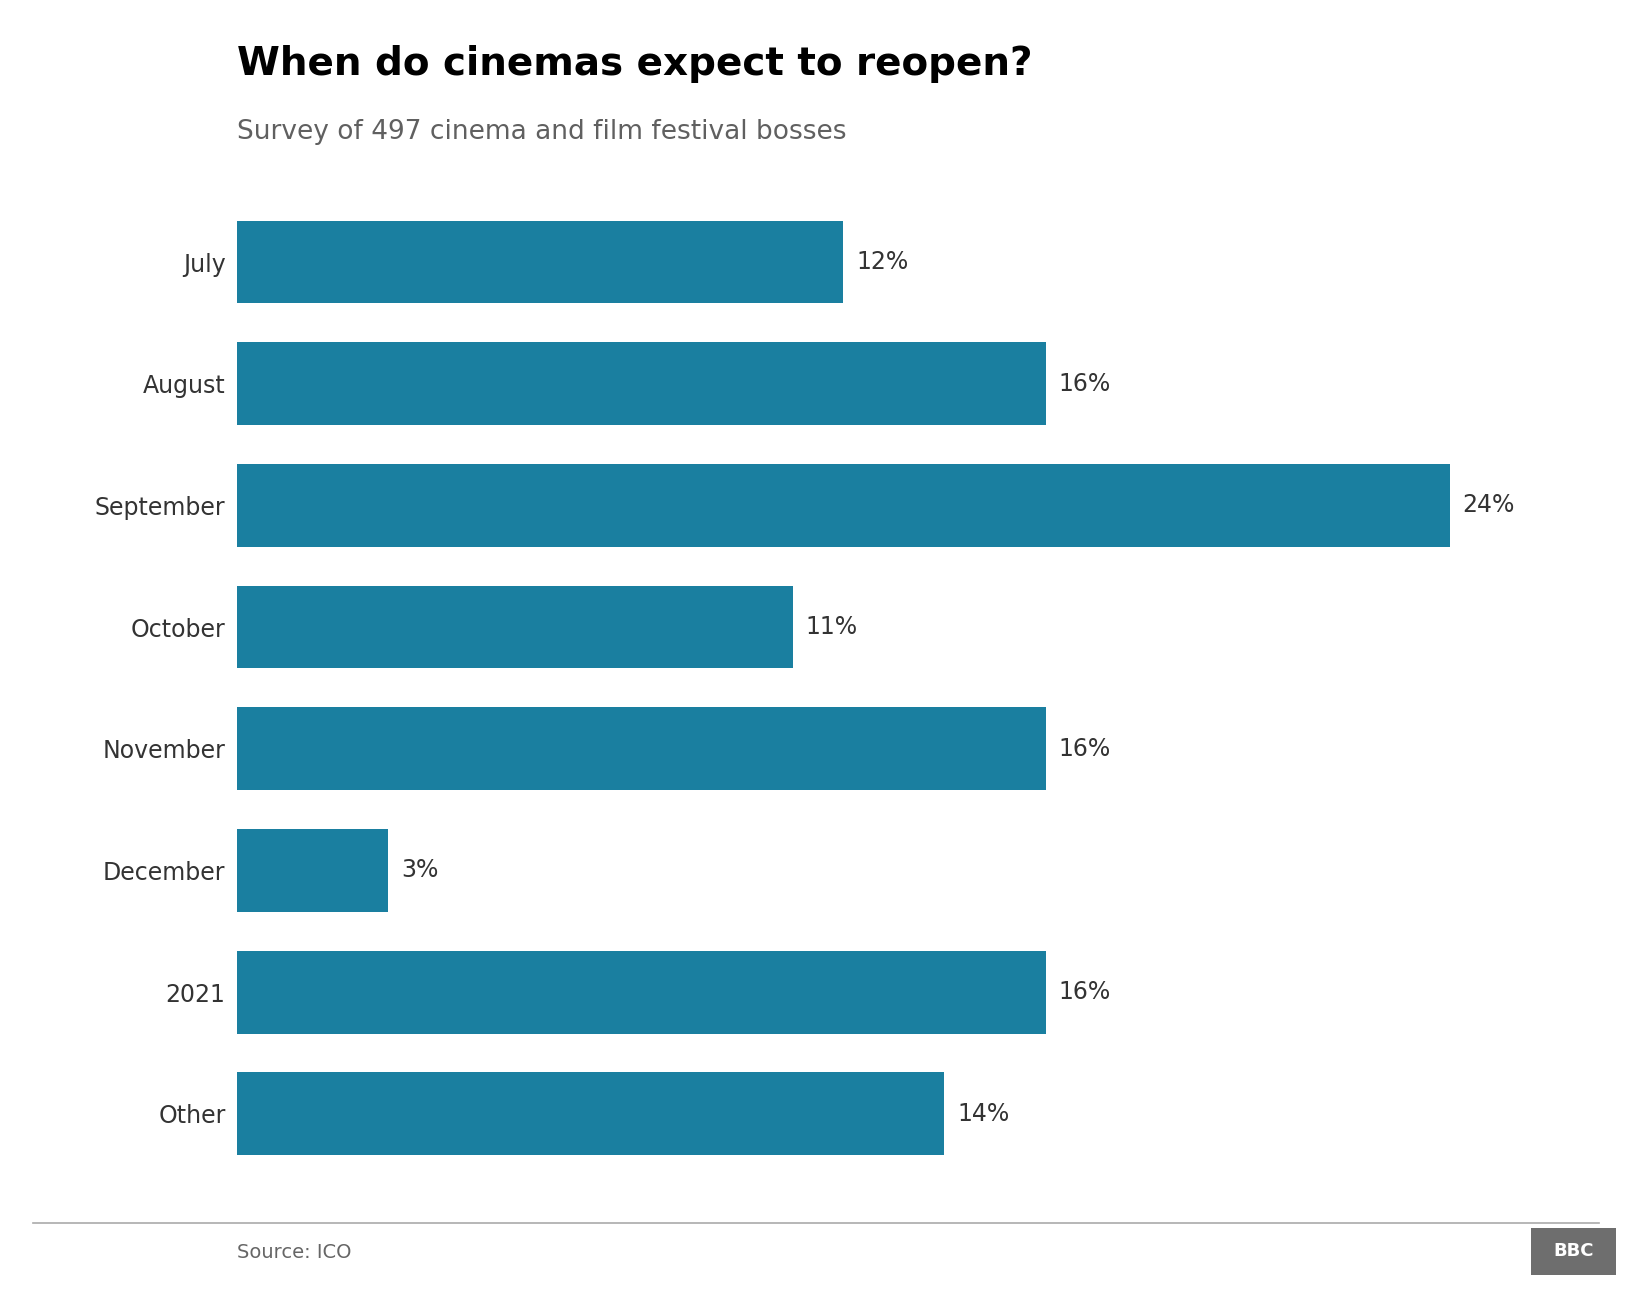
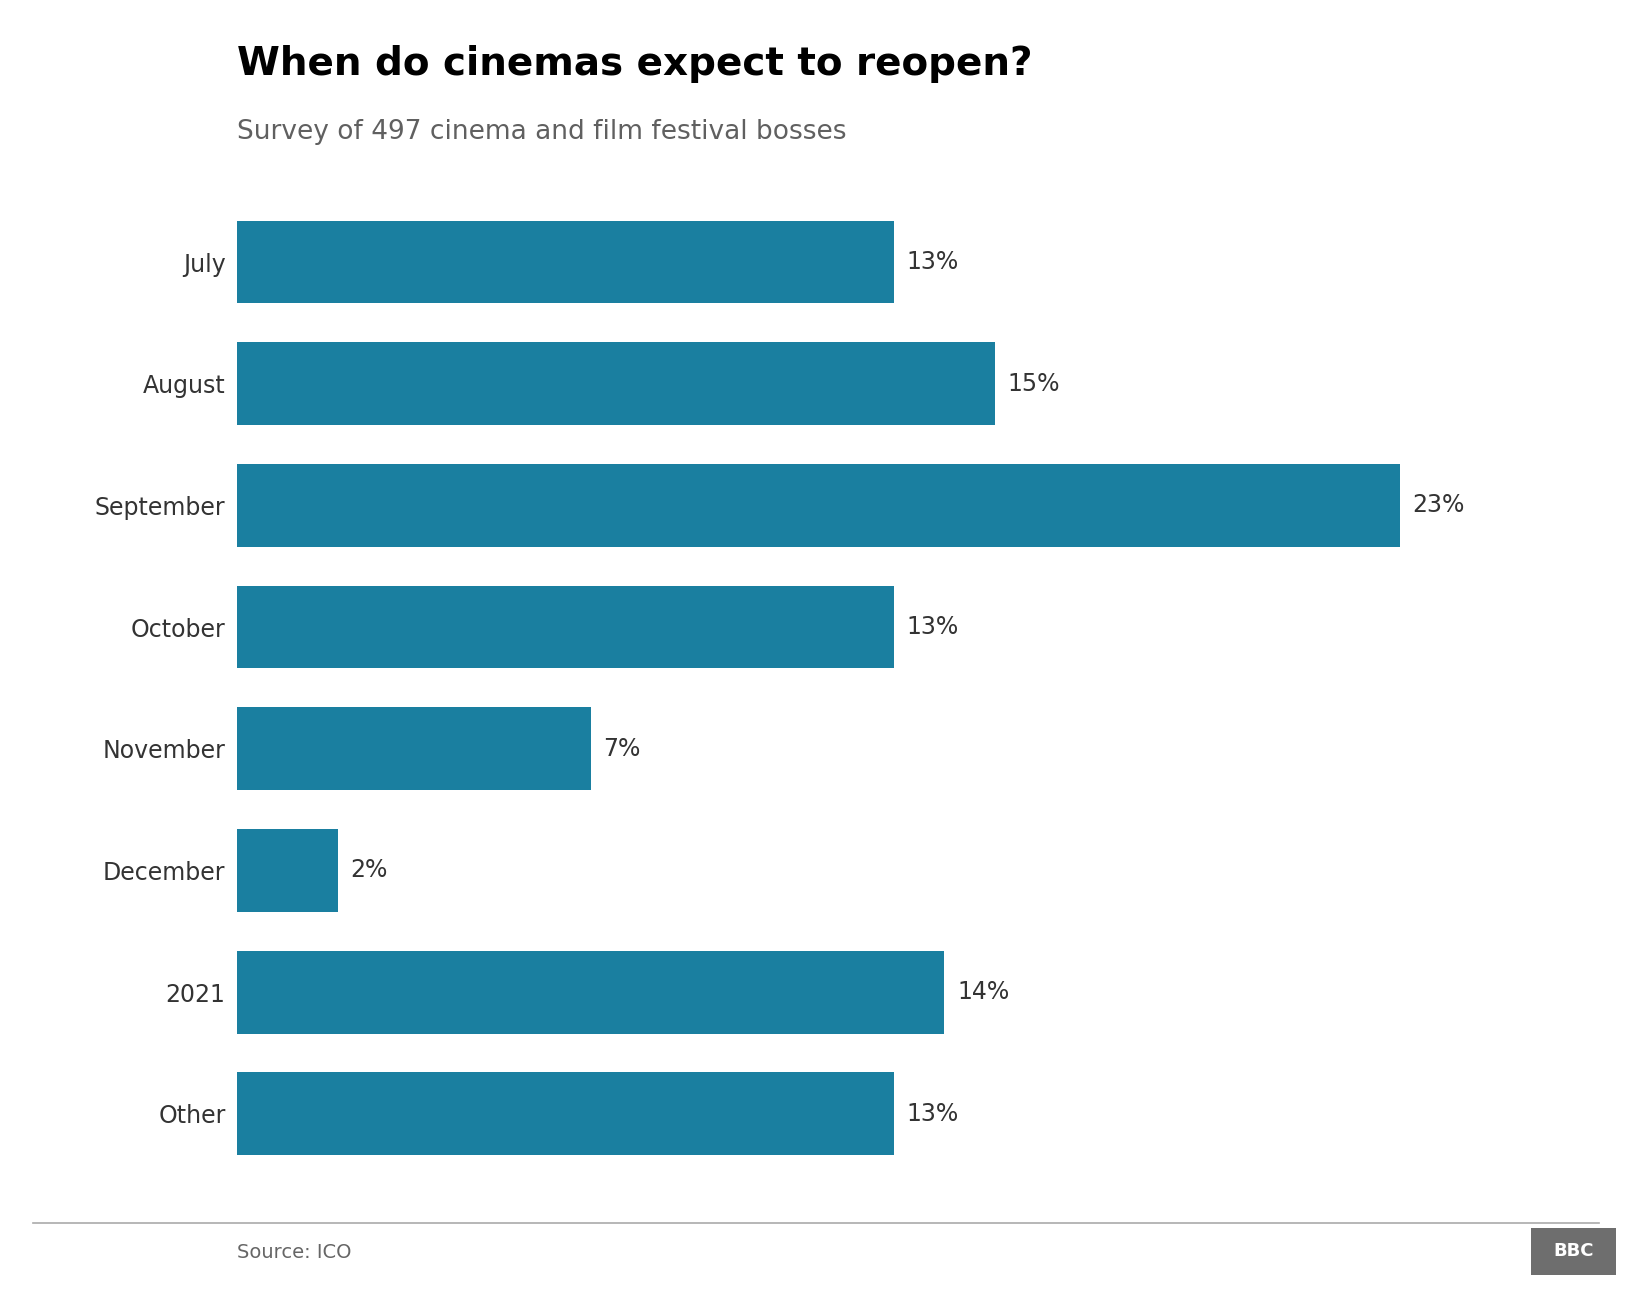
July: 12% -> 13%
August: 16% -> 15%
September: 24% -> 23%
October: 11% -> 13%
November: 16% -> 7%
December: 3% -> 2%
2021: 16% -> 14%
Other: 14% -> 13%
